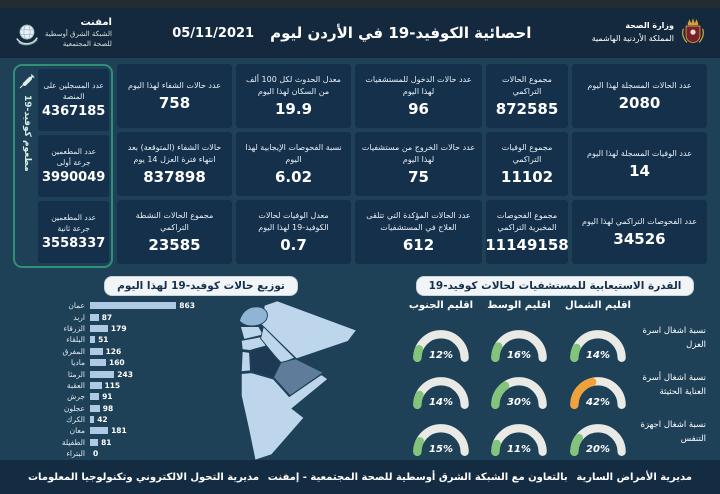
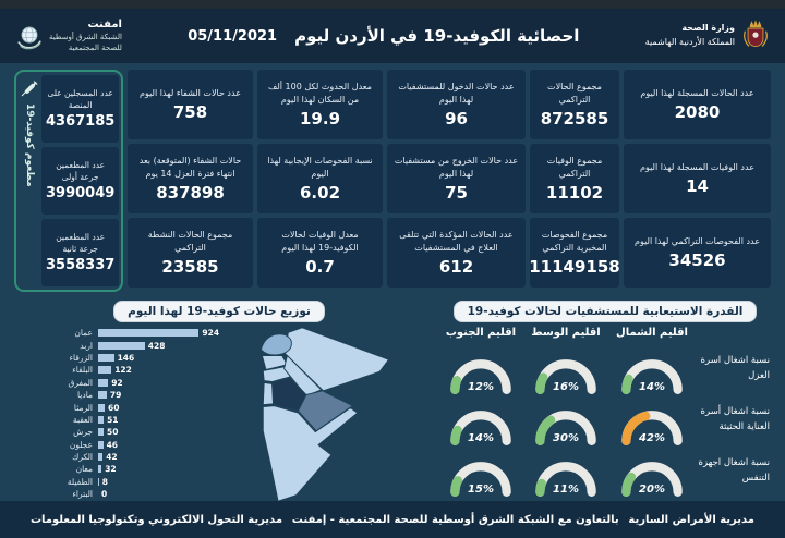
توزيع حالات كوفيد-19 لهذا اليوم/عمان: 863 -> 924
توزيع حالات كوفيد-19 لهذا اليوم/اربد: 87 -> 428
توزيع حالات كوفيد-19 لهذا اليوم/الزرقاء: 179 -> 146
توزيع حالات كوفيد-19 لهذا اليوم/البلقاء: 51 -> 122
توزيع حالات كوفيد-19 لهذا اليوم/المفرق: 126 -> 92
توزيع حالات كوفيد-19 لهذا اليوم/ماديا: 160 -> 79
توزيع حالات كوفيد-19 لهذا اليوم/الرمثا: 243 -> 60
توزيع حالات كوفيد-19 لهذا اليوم/العقبة: 115 -> 51
توزيع حالات كوفيد-19 لهذا اليوم/جرش: 91 -> 50
توزيع حالات كوفيد-19 لهذا اليوم/عجلون: 98 -> 46
توزيع حالات كوفيد-19 لهذا اليوم/معان: 181 -> 32
توزيع حالات كوفيد-19 لهذا اليوم/الطفيلة: 81 -> 8
